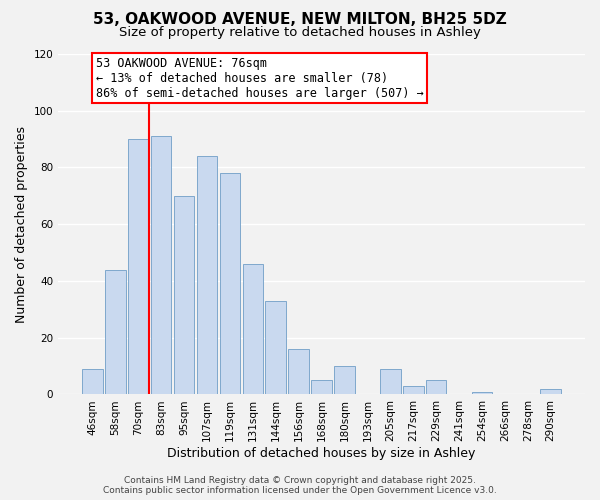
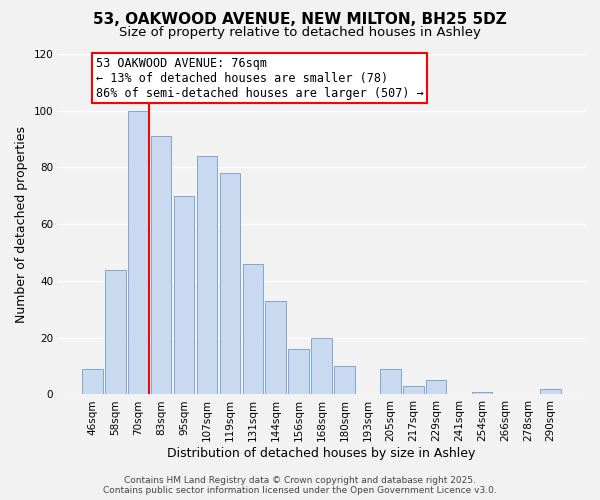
70sqm: 90 -> 100
168sqm: 5 -> 20
